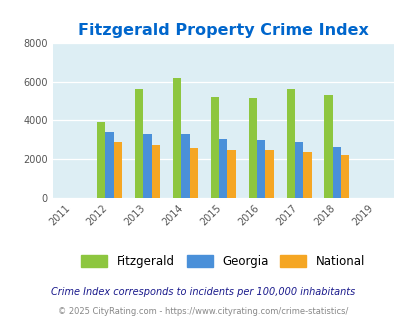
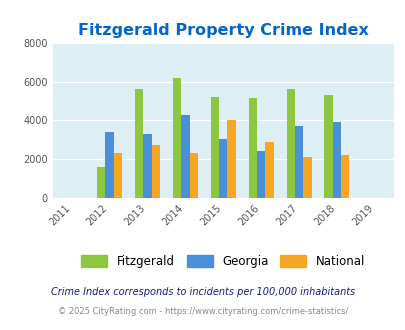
Fitzgerald/2012: 3900 -> 1600
National/2012: 2900 -> 2300
Georgia/2014: 3300 -> 4300
National/2014: 2600 -> 2300
National/2015: 2500 -> 4000
Georgia/2016: 3000 -> 2400
National/2016: 2500 -> 2900
Georgia/2017: 2900 -> 3700
National/2017: 2400 -> 2100
Georgia/2018: 2600 -> 3900
